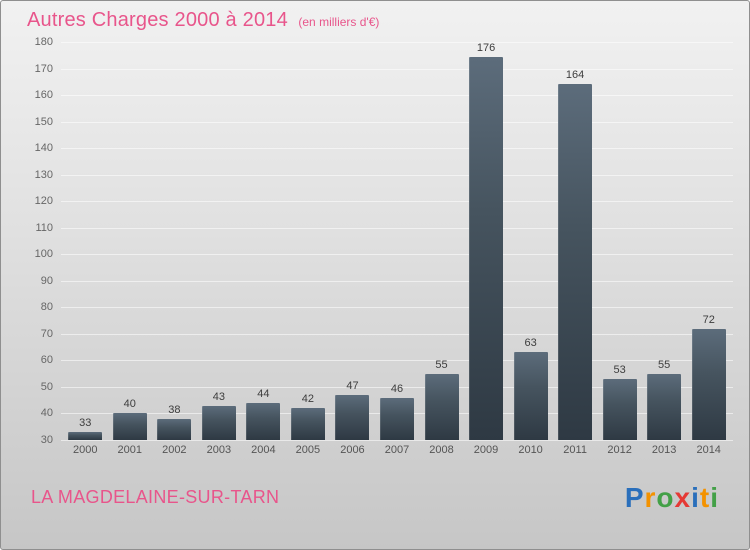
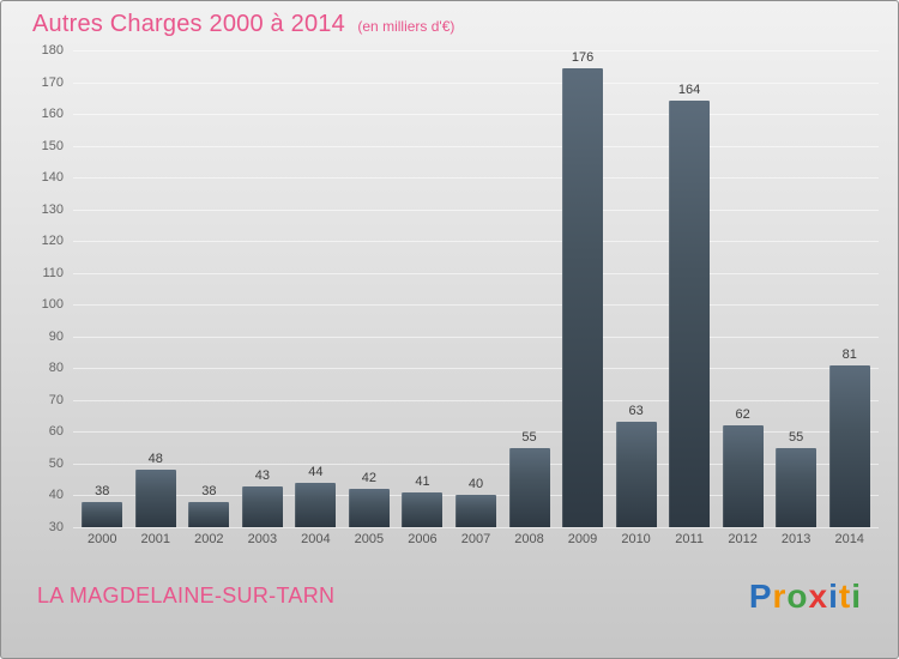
2000: 33 -> 38
2001: 40 -> 48
2006: 47 -> 41
2007: 46 -> 40
2012: 53 -> 62
2014: 72 -> 81
